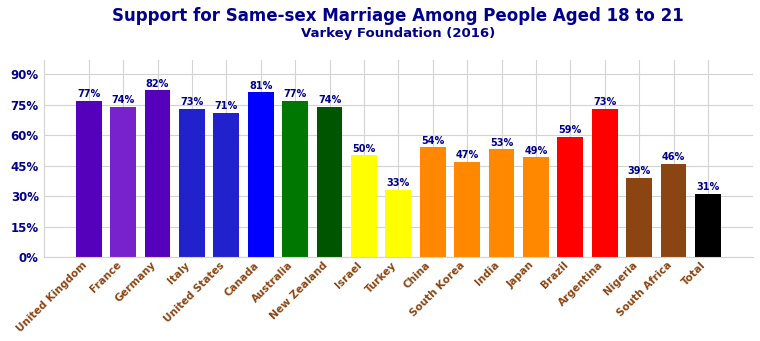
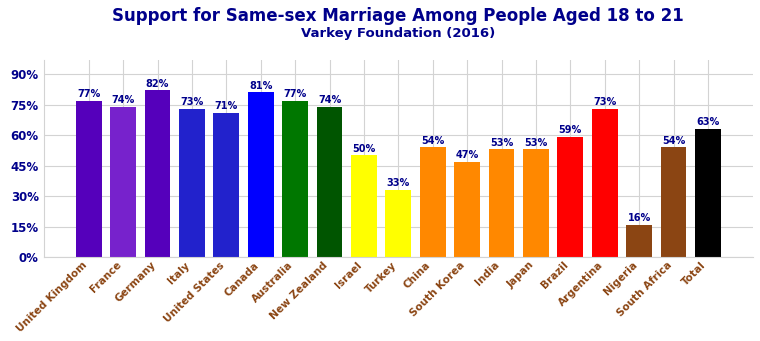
Japan: 49% -> 53%
Nigeria: 39% -> 16%
South Africa: 46% -> 54%
Total: 31% -> 63%
